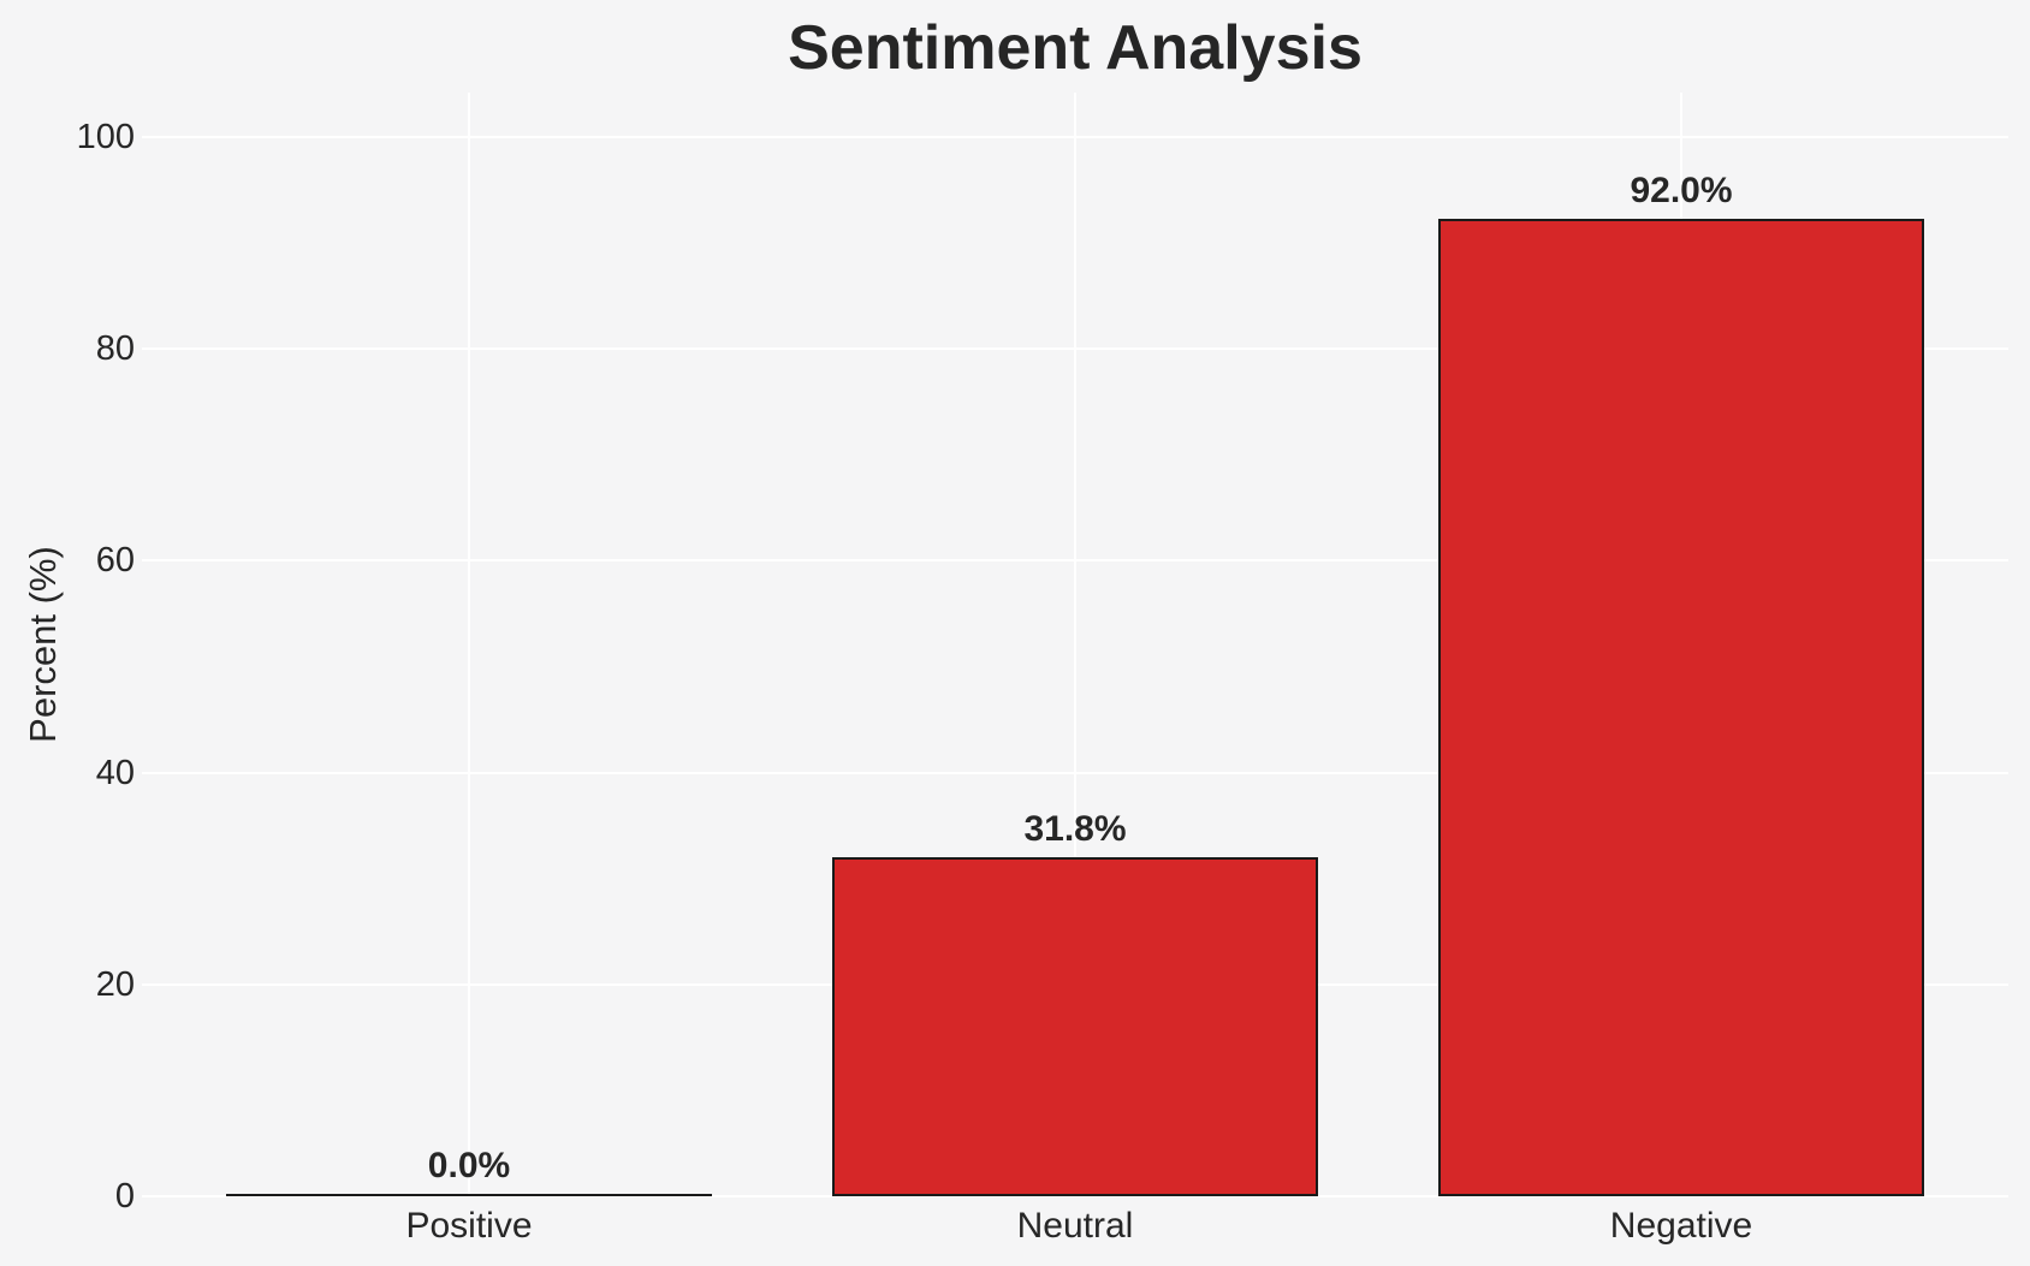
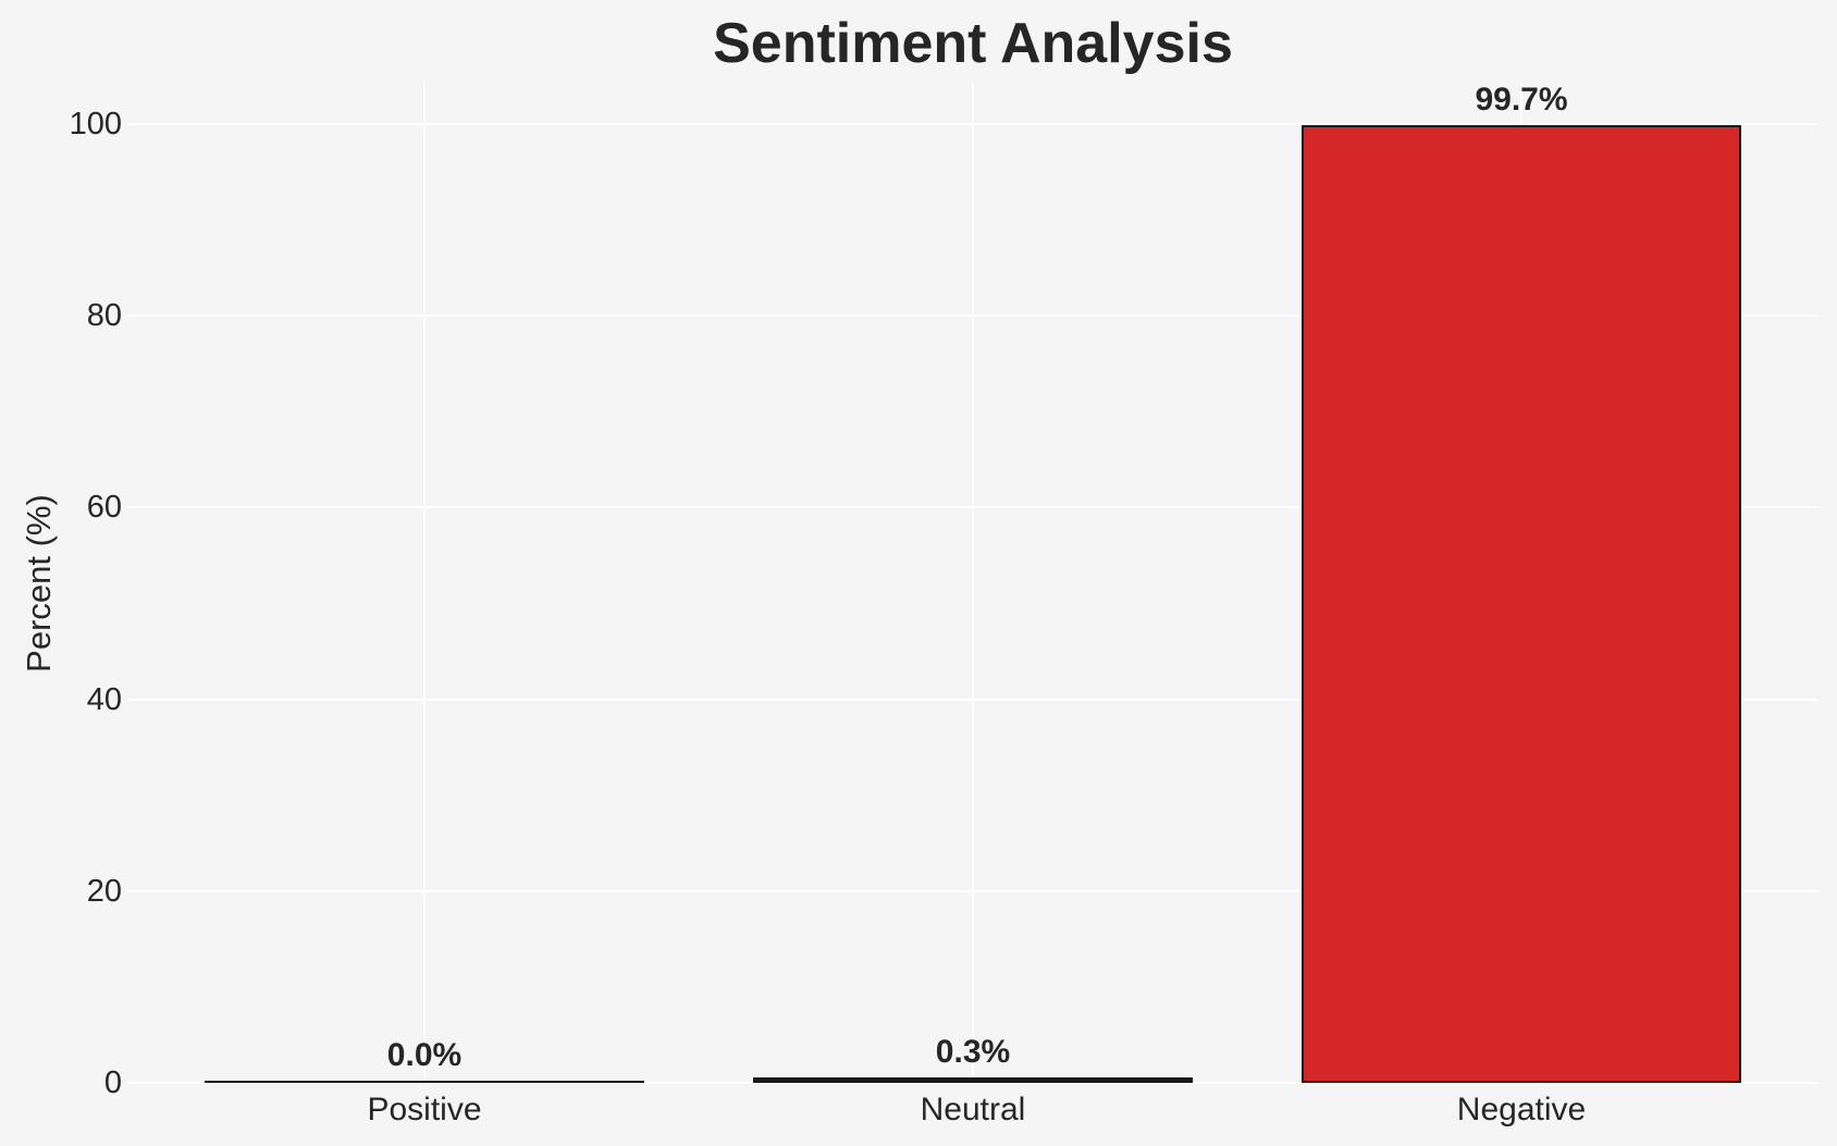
Neutral: 31.8% -> 0.3%
Negative: 92.0% -> 99.7%
